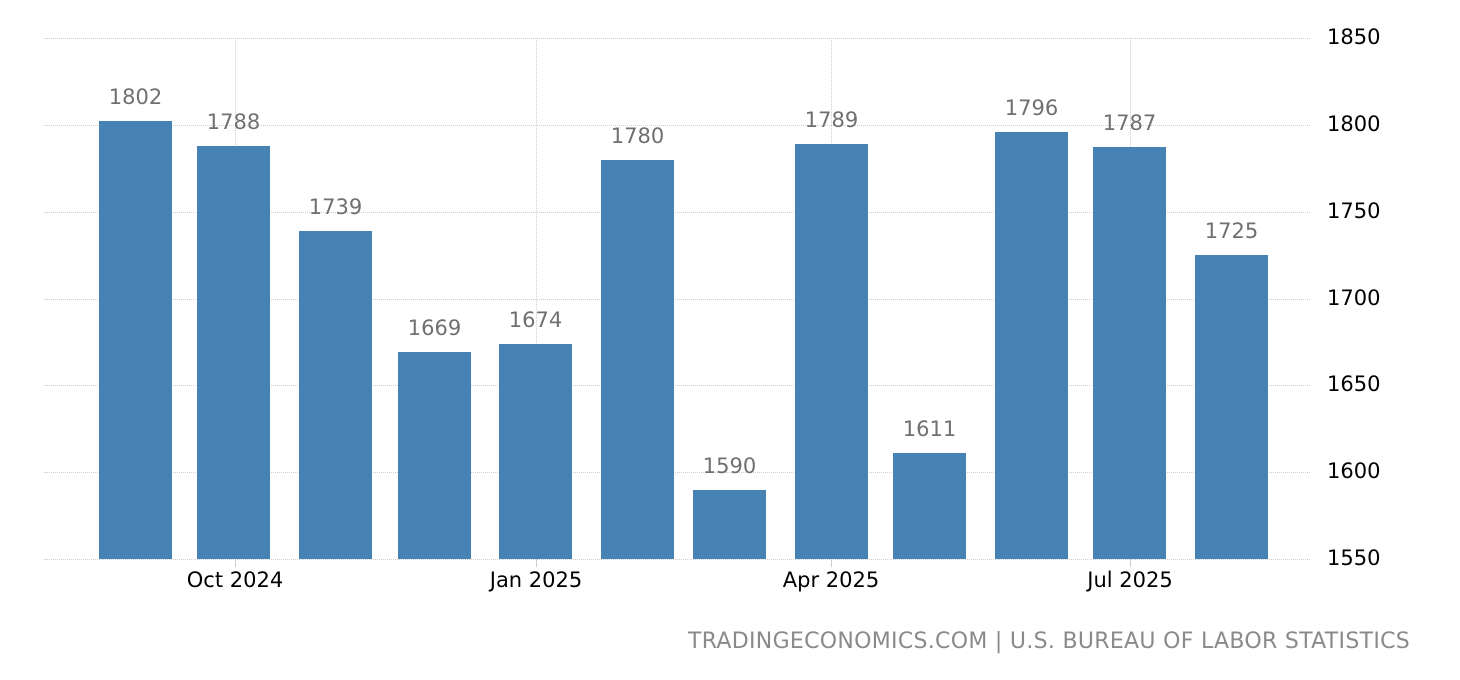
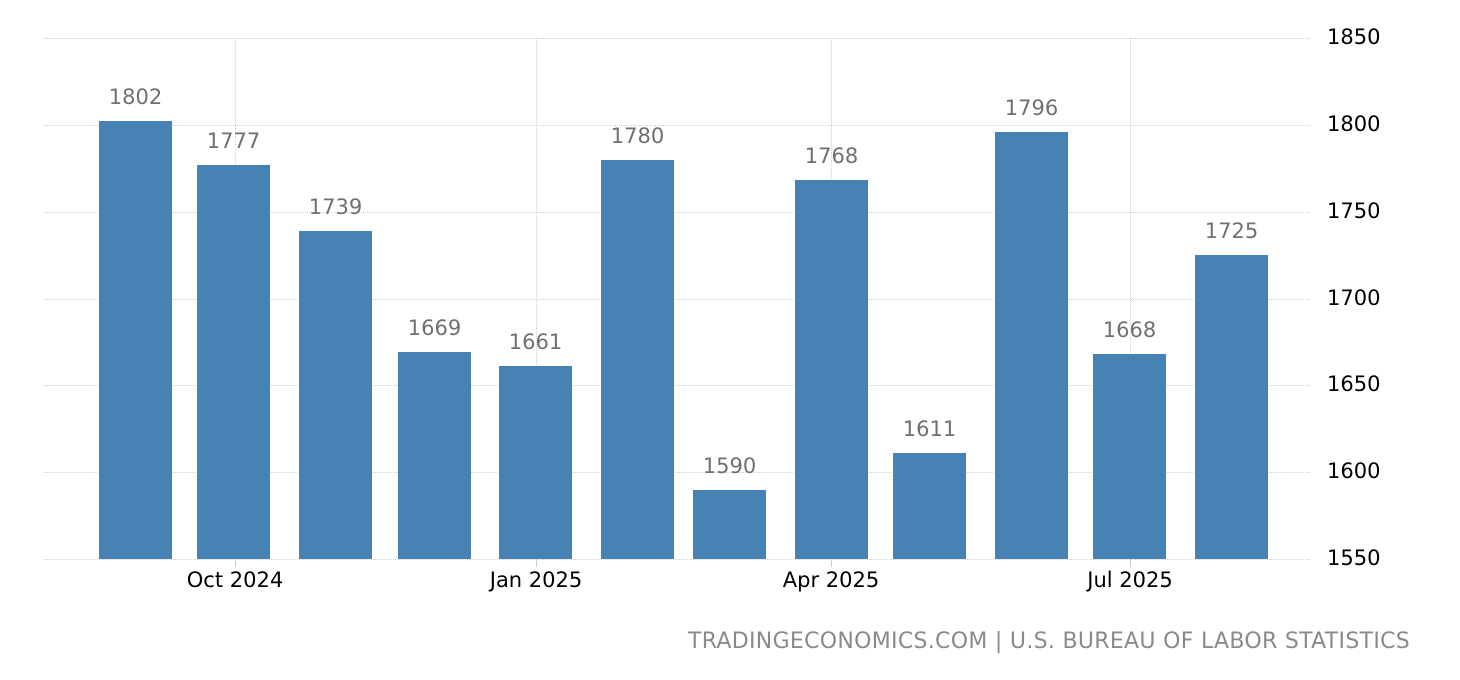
Oct 2024: 1788 -> 1777
Jan 2025: 1674 -> 1661
Apr 2025: 1789 -> 1768
Jul 2025: 1787 -> 1668
